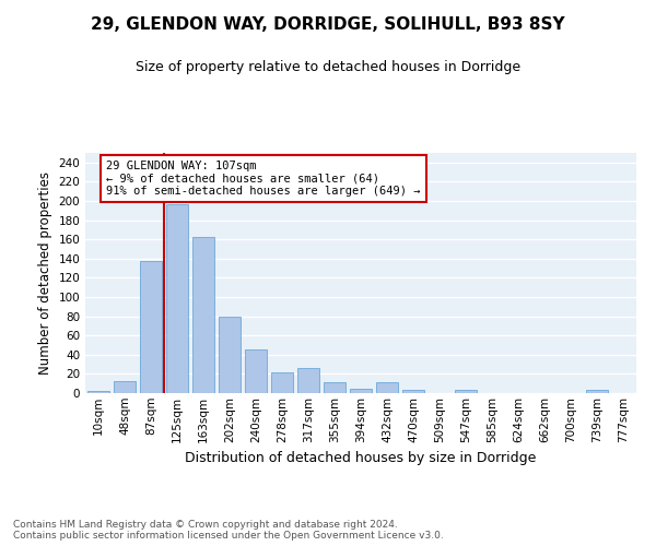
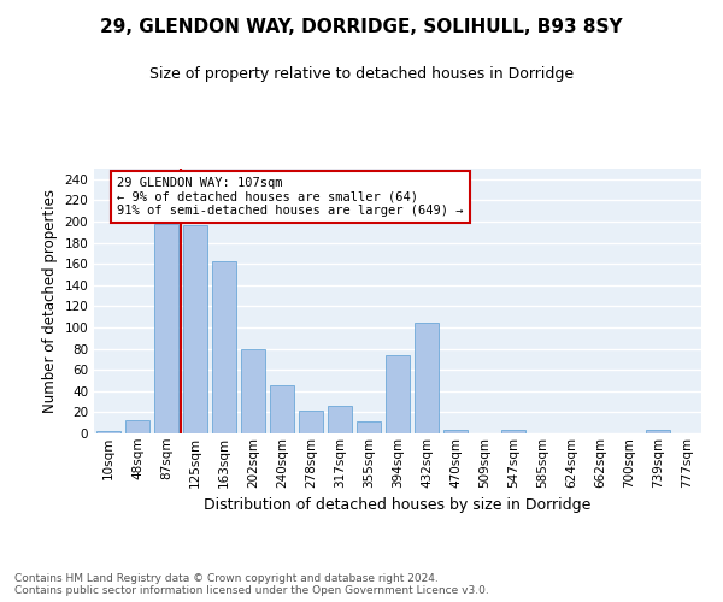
87sqm: 137 -> 198
394sqm: 4 -> 74
432sqm: 11 -> 104
